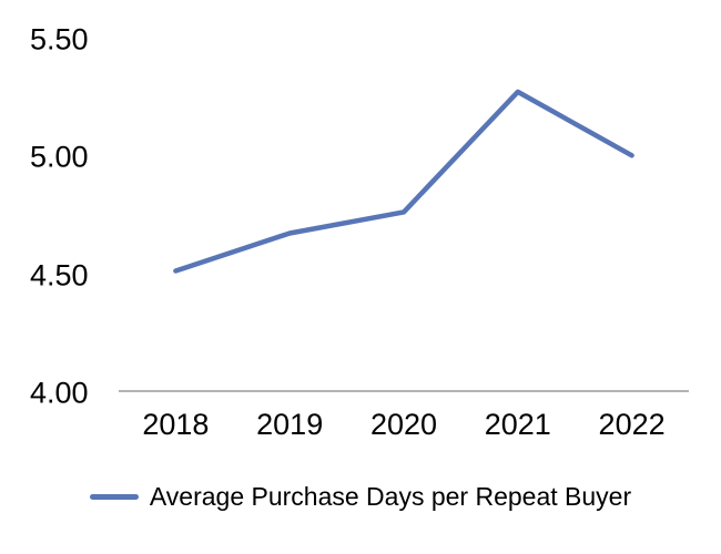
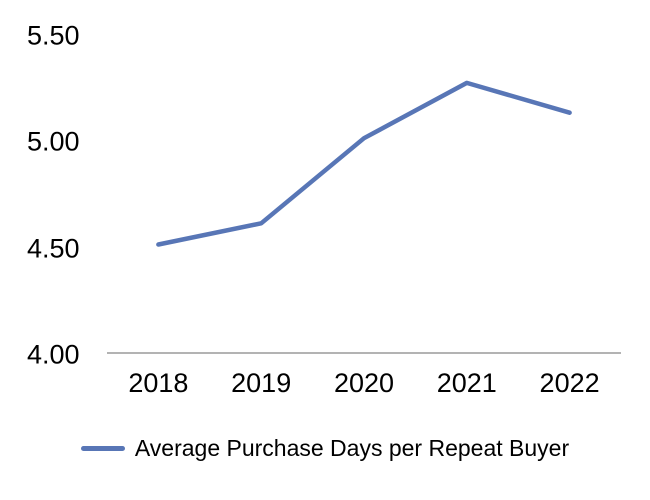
2019: 4.67 -> 4.61
2020: 4.76 -> 5.01
2022: 5.00 -> 5.13
